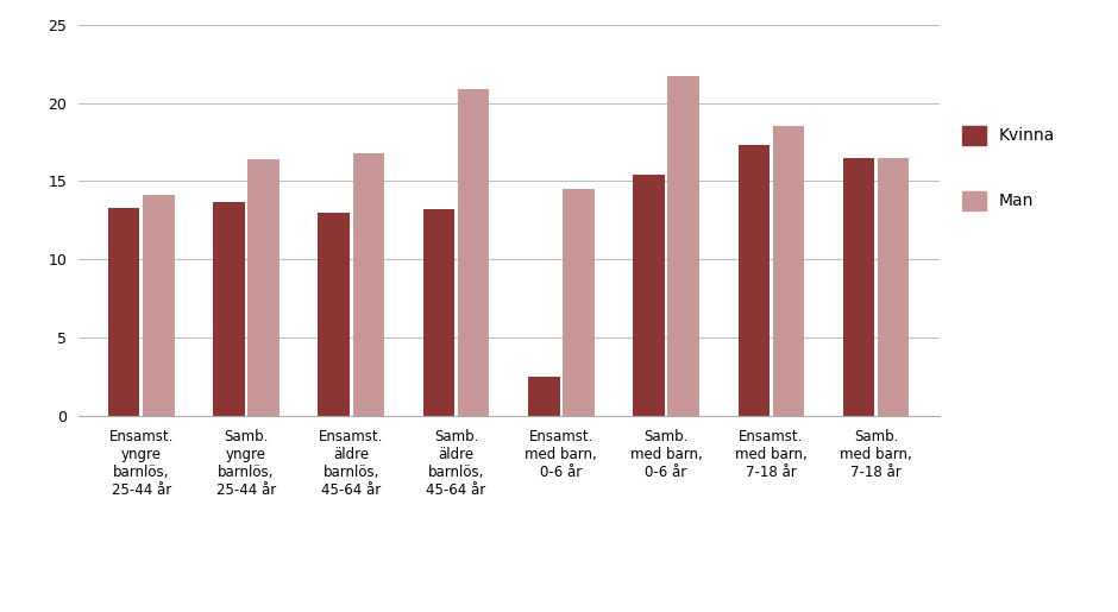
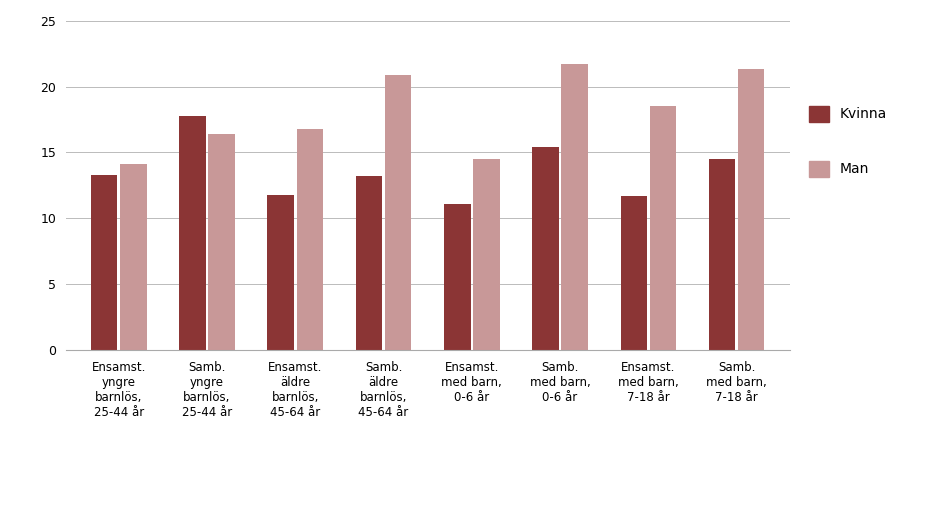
Kvinna/Samb. yngre barnlös, 25-44 år: 13.7 -> 17.8
Kvinna/Ensamst. äldre barnlös, 45-64 år: 13.0 -> 11.8
Kvinna/Ensamst. med barn, 0-6 år: 2.5 -> 11.1
Kvinna/Ensamst. med barn, 7-18 år: 17.3 -> 11.7
Kvinna/Samb. med barn, 7-18 år: 16.5 -> 14.5
Man/Samb. med barn, 7-18 år: 16.5 -> 21.3
